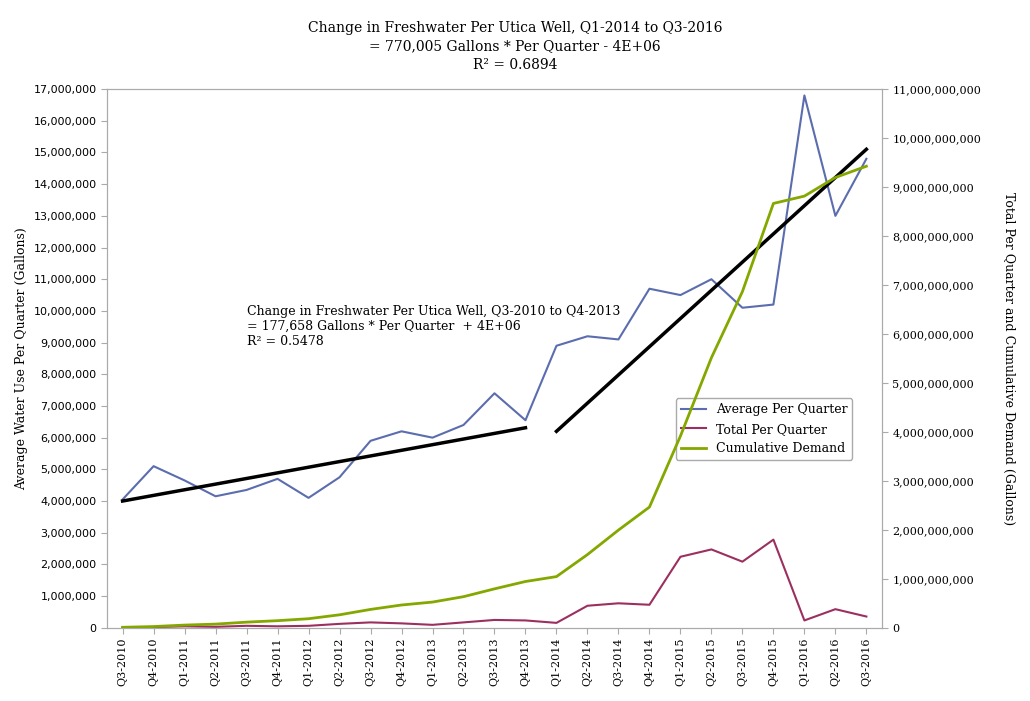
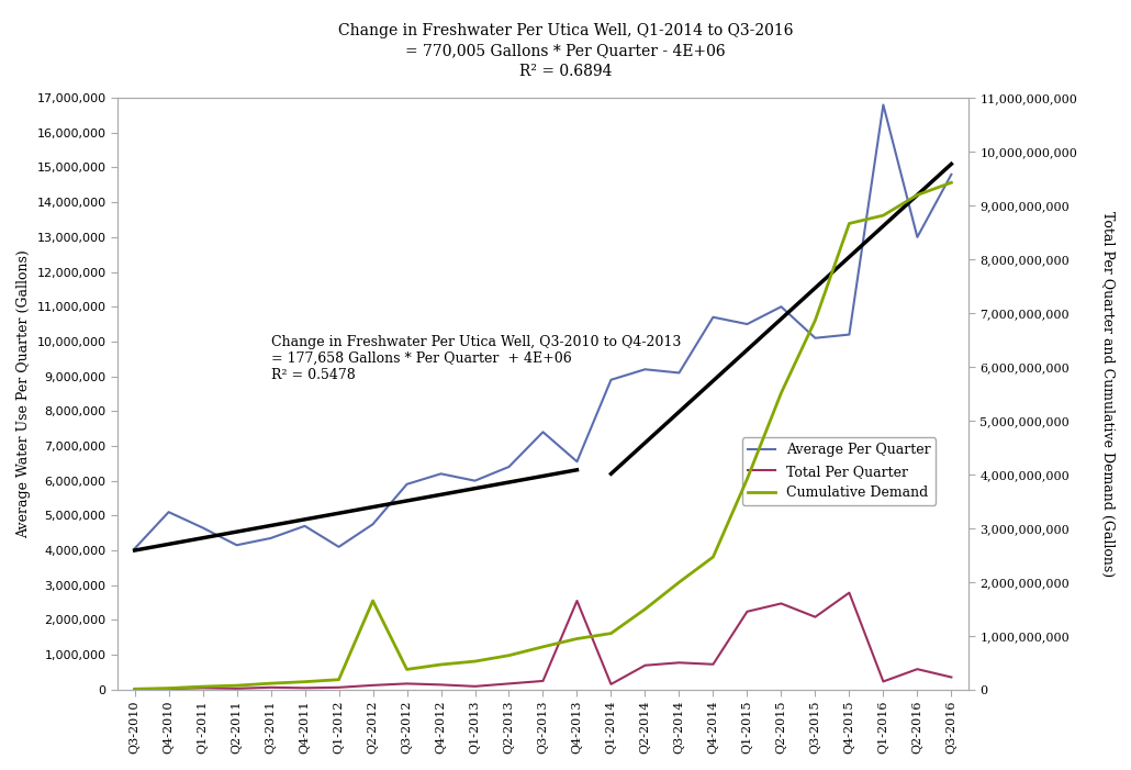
Cumulative Demand/Q2-2012: 260,000,000 -> 1,650,000,000
Total Per Quarter/Q4-2013: 150,000,000 -> 1,650,000,000
